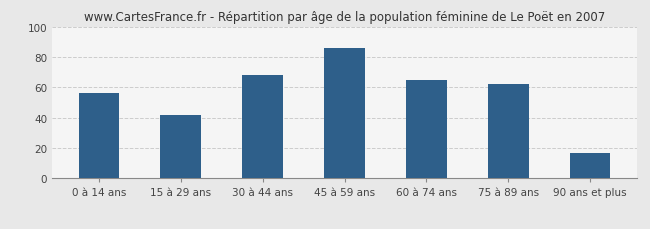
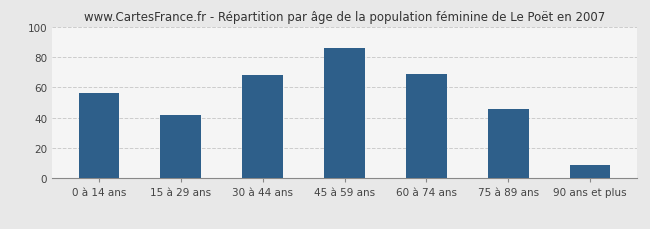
60 à 74 ans: 65 -> 69
75 à 89 ans: 62 -> 46
90 ans et plus: 17 -> 9
